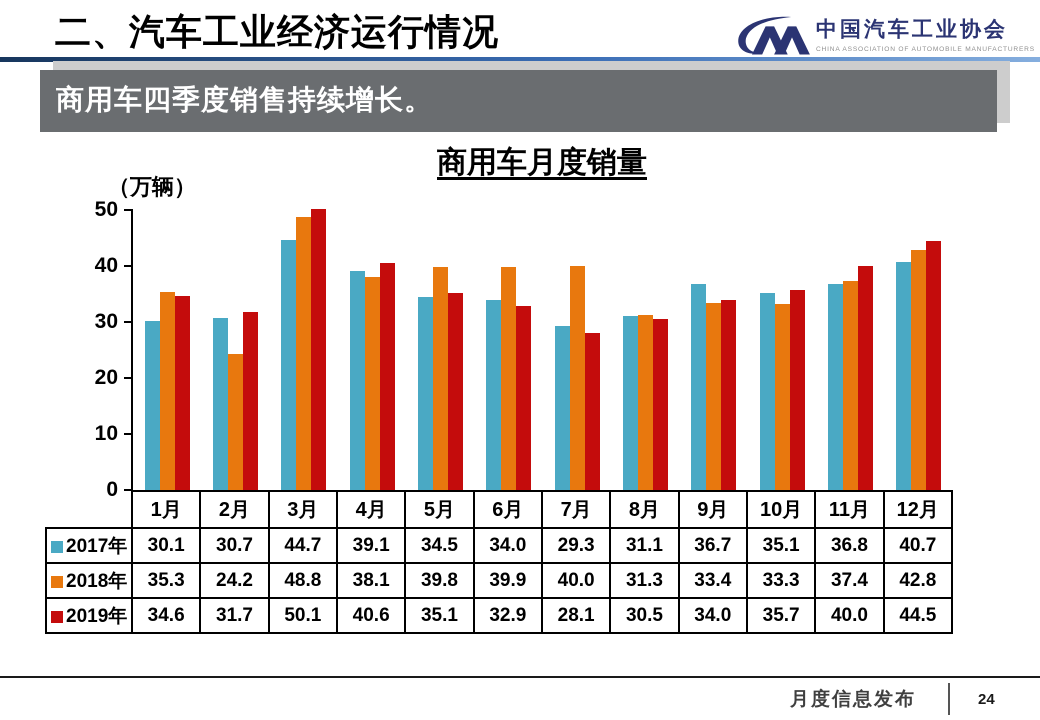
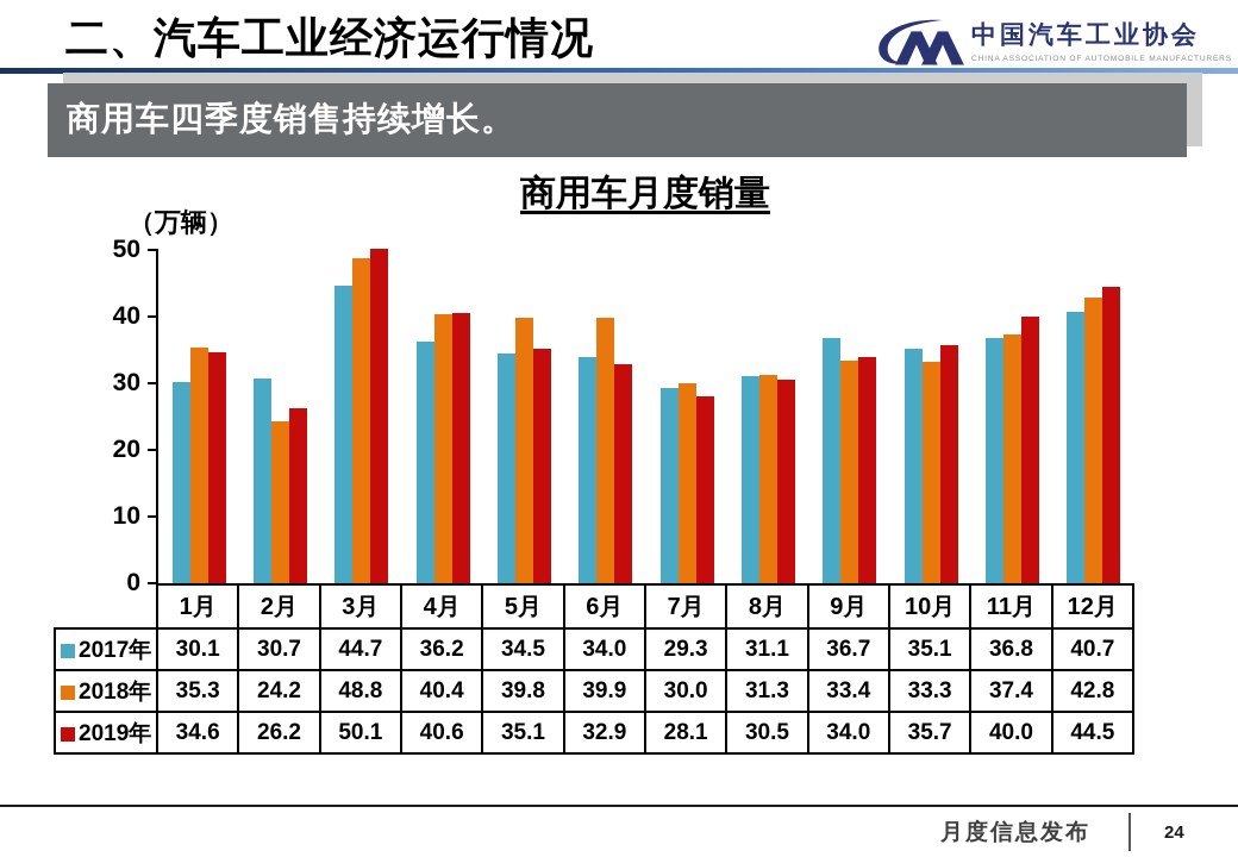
2019年/2月: 31.7 -> 26.2
2017年/4月: 39.1 -> 36.2
2018年/4月: 38.1 -> 40.4
2018年/7月: 40.0 -> 30.0
